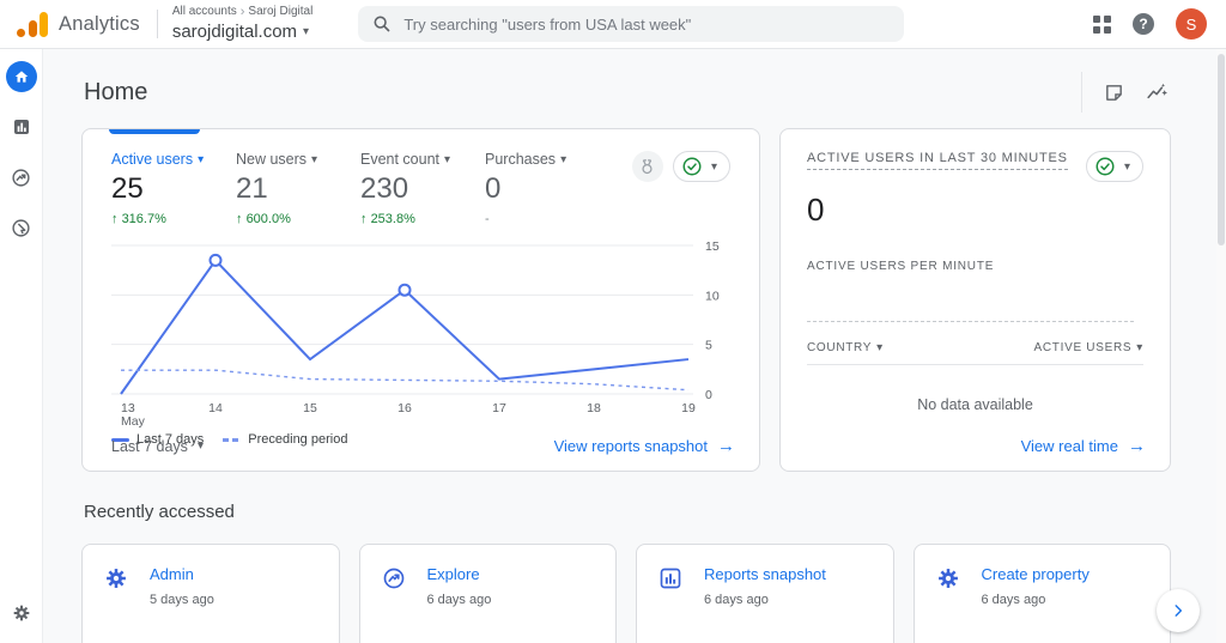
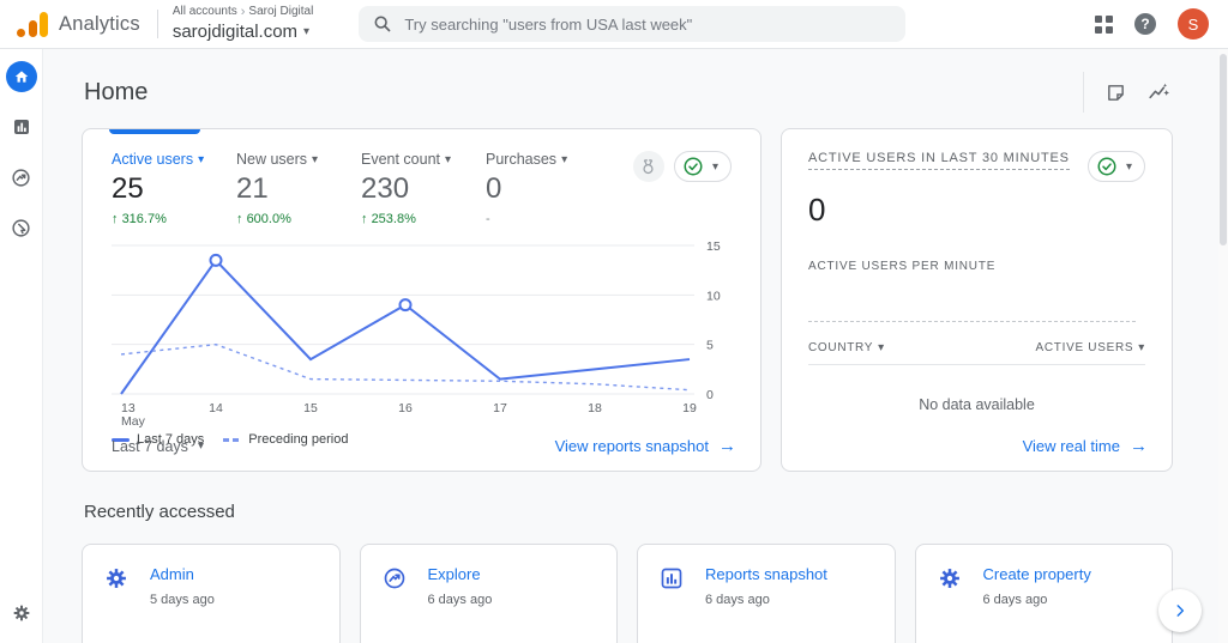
Preceding period/13: 2 -> 4
Preceding period/14: 2 -> 5
Last 7 days/16: 10 -> 9
